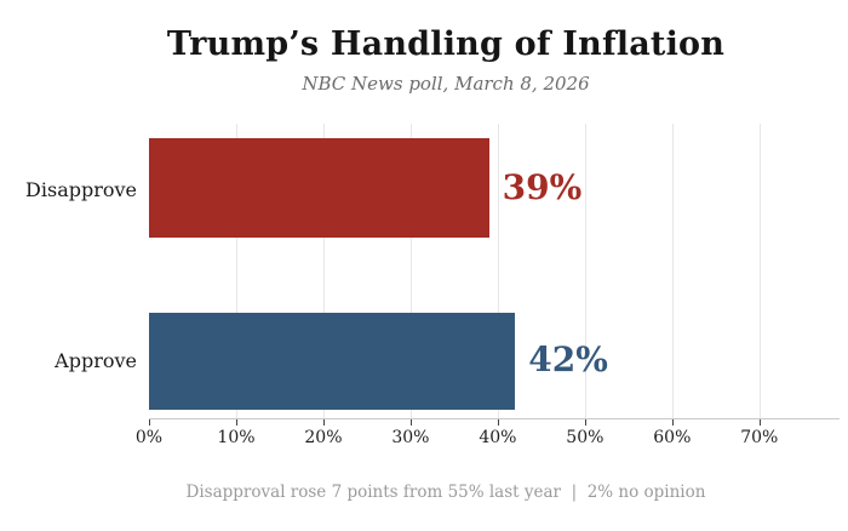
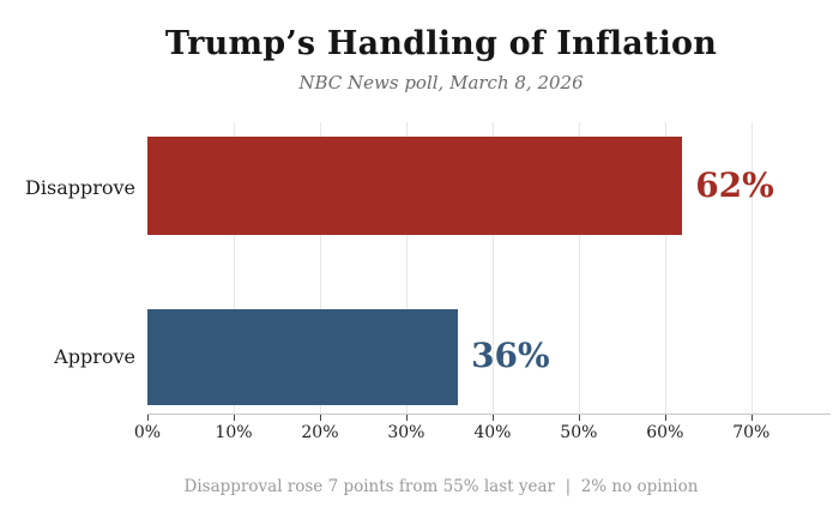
Disapprove: 39% -> 62%
Approve: 42% -> 36%
